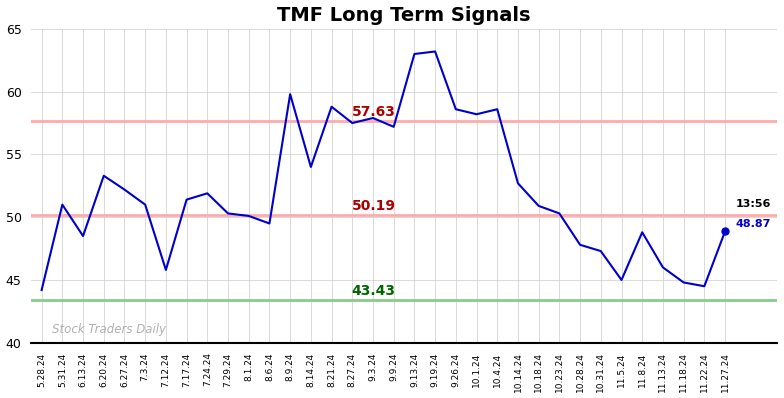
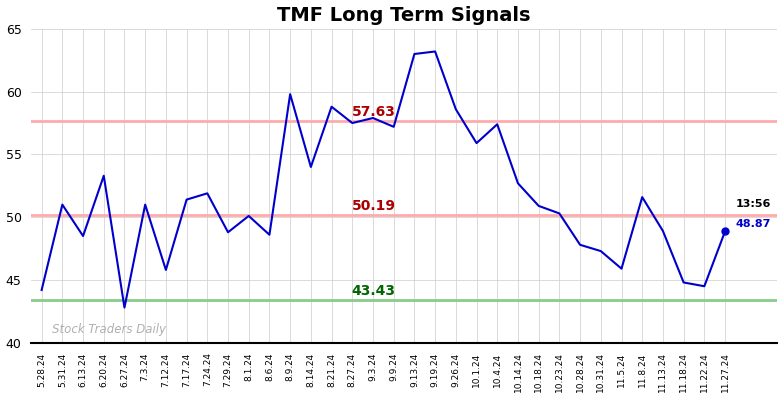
6.27.24: 52.2 -> 42.8
7.29.24: 50.3 -> 48.8
8.6.24: 49.5 -> 48.6
10.1.24: 58.2 -> 55.9
10.4.24: 58.6 -> 57.4
11.5.24: 45.0 -> 45.9
11.8.24: 48.8 -> 51.6
11.13.24: 46.0 -> 48.9
